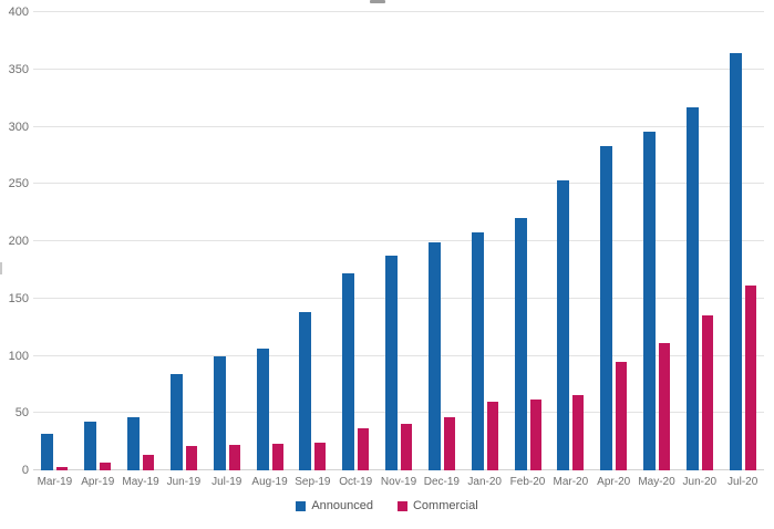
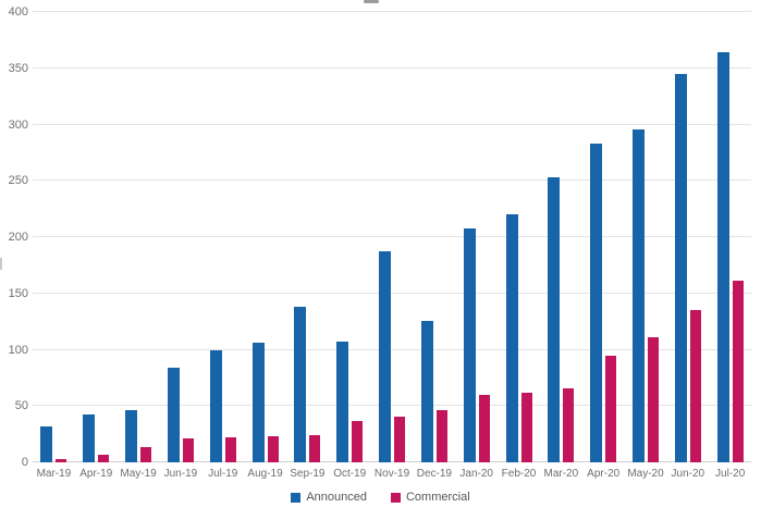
Announced/Oct-19: 172 -> 107
Announced/Dec-19: 199 -> 126
Announced/Jun-20: 317 -> 345
